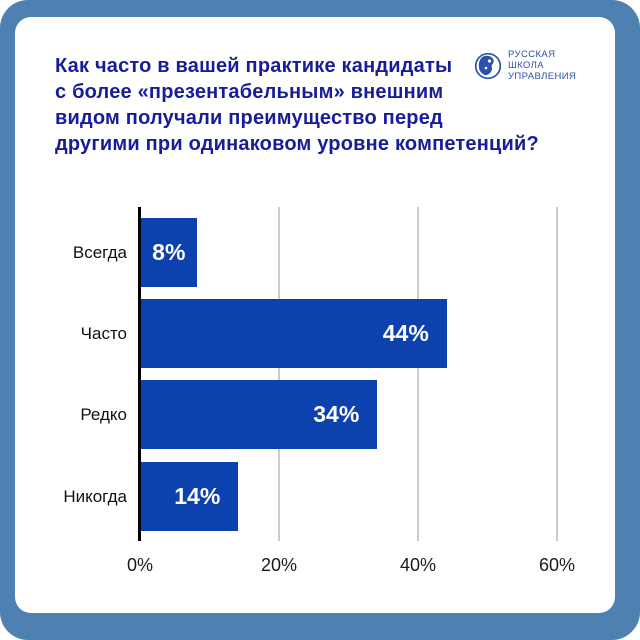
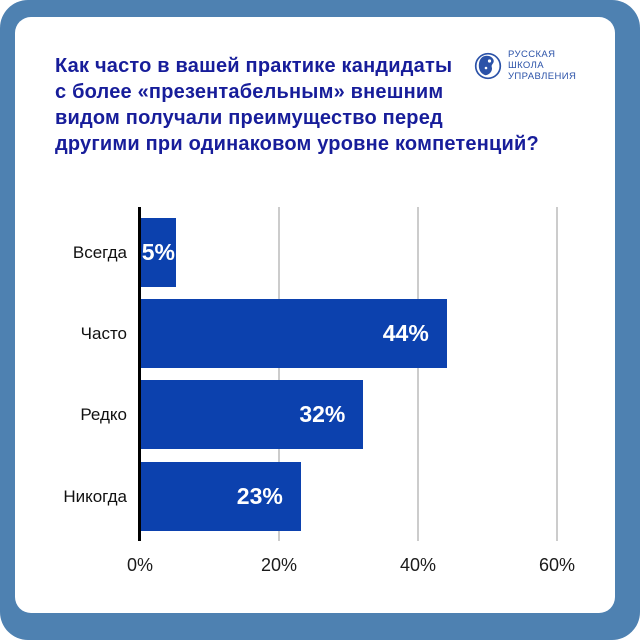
Всегда: 8% -> 5%
Редко: 34% -> 32%
Никогда: 14% -> 23%
